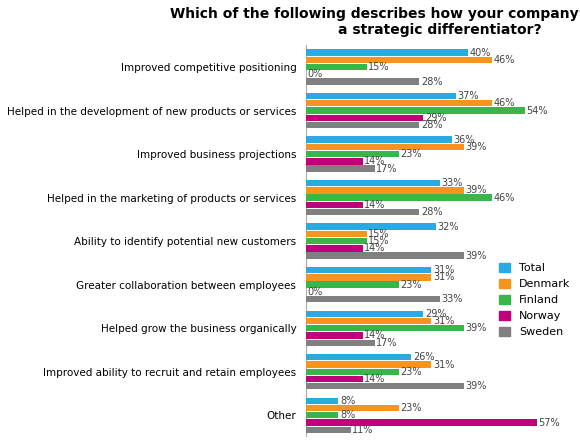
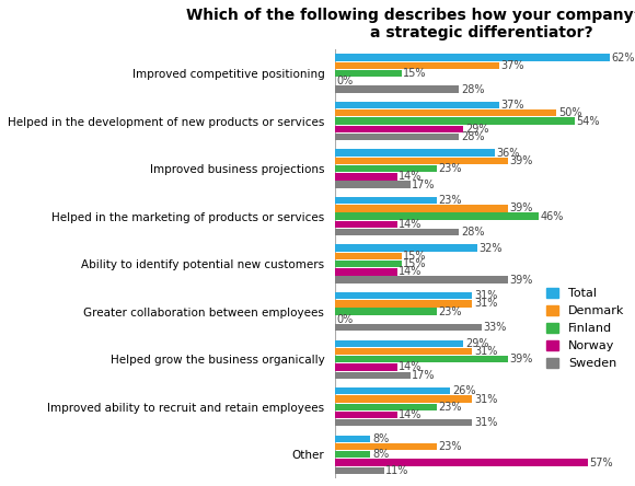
Total/Improved competitive positioning: 40% -> 62%
Denmark/Improved competitive positioning: 46% -> 37%
Denmark/Helped in the development of new products or services: 46% -> 50%
Total/Helped in the marketing of products or services: 33% -> 23%
Sweden/Improved ability to recruit and retain employees: 39% -> 31%
